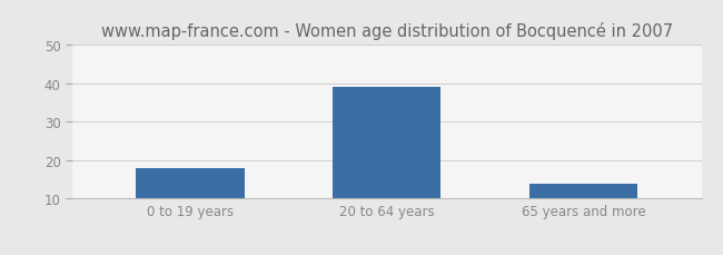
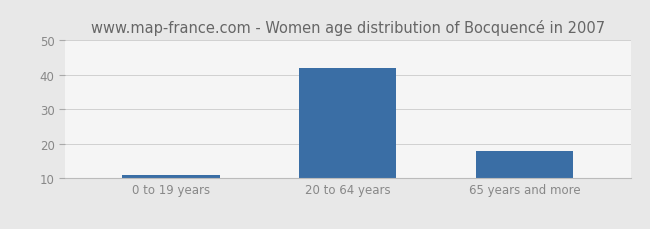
0 to 19 years: 18 -> 11
20 to 64 years: 39 -> 42
65 years and more: 14 -> 18
